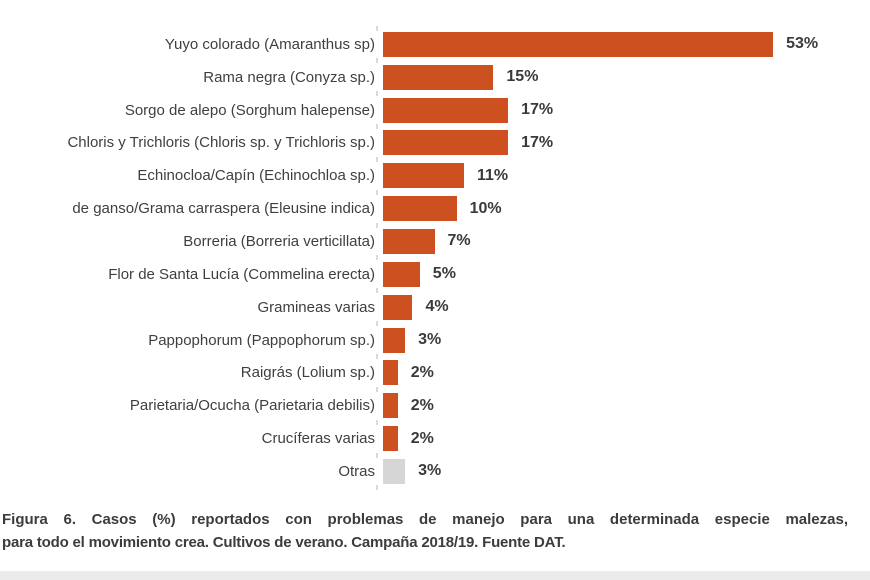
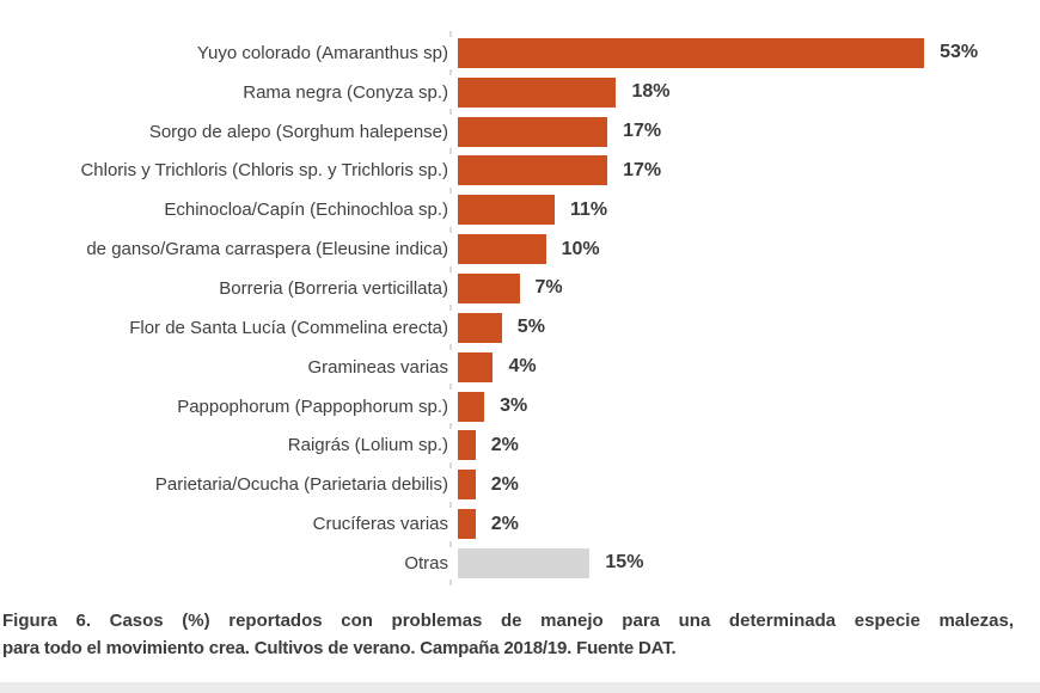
Rama negra (Conyza sp.): 15% -> 18%
Otras: 3% -> 15%
